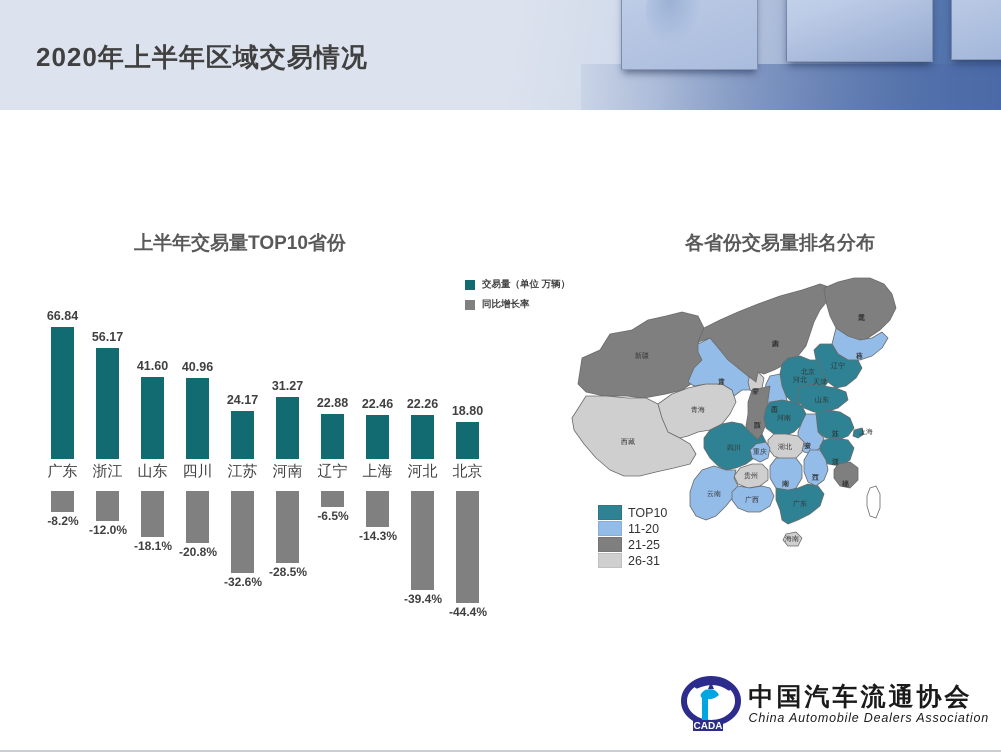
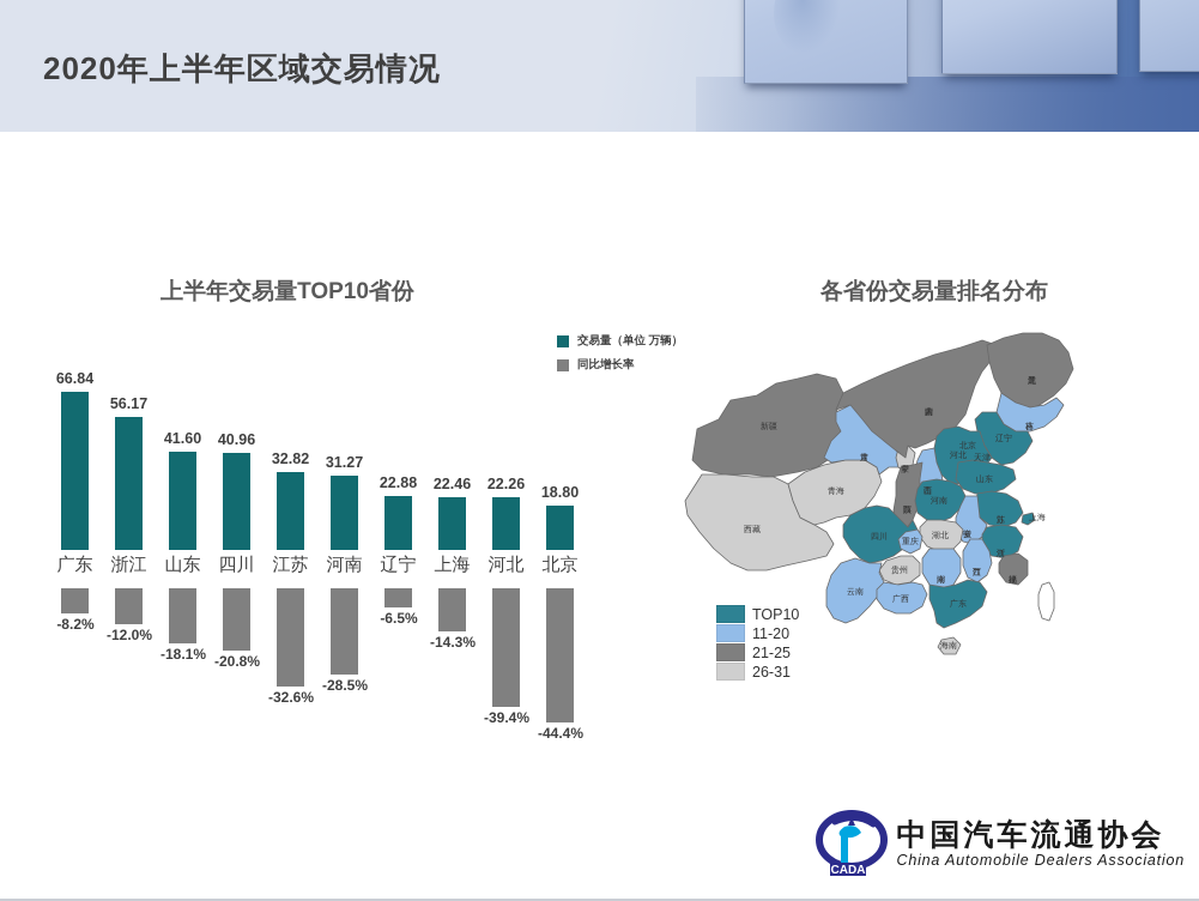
交易量（单位 万辆）/江苏: 24.17 -> 32.82
